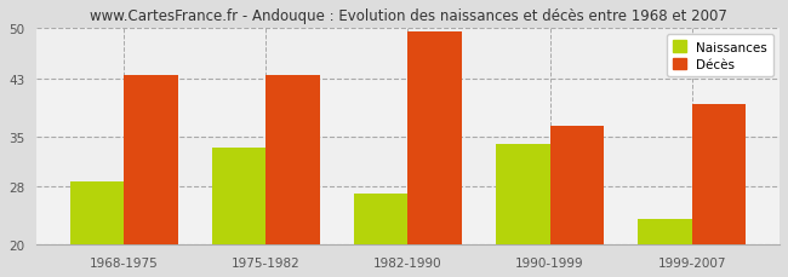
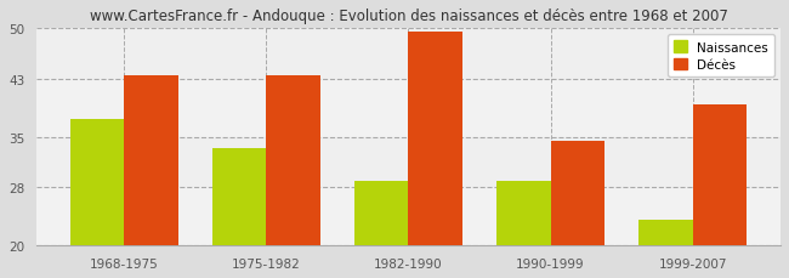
Naissances/1968-1975: 28.8 -> 37.5
Naissances/1982-1990: 27.0 -> 29.0
Naissances/1990-1999: 34.0 -> 29.0
Décès/1990-1999: 36.4 -> 34.5
